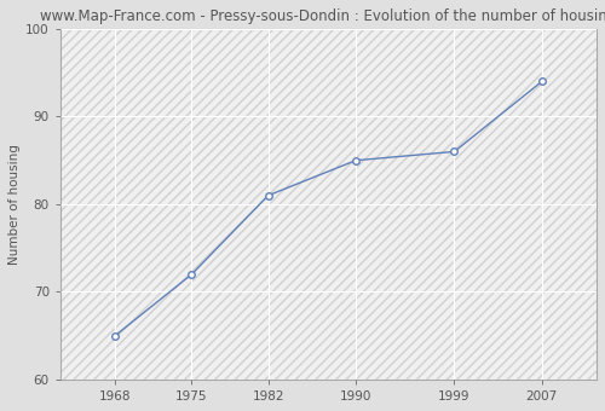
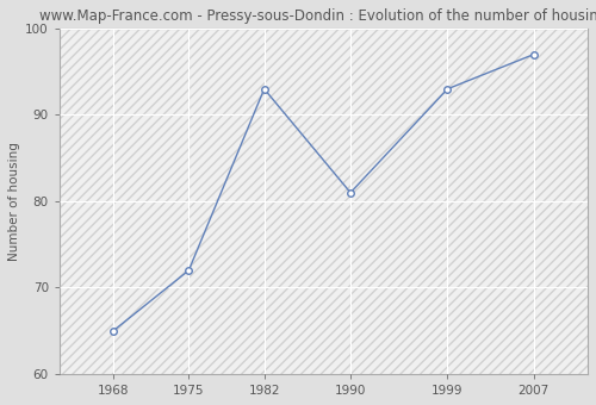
1982: 81 -> 93
1990: 85 -> 81
1999: 86 -> 93
2007: 94 -> 97
